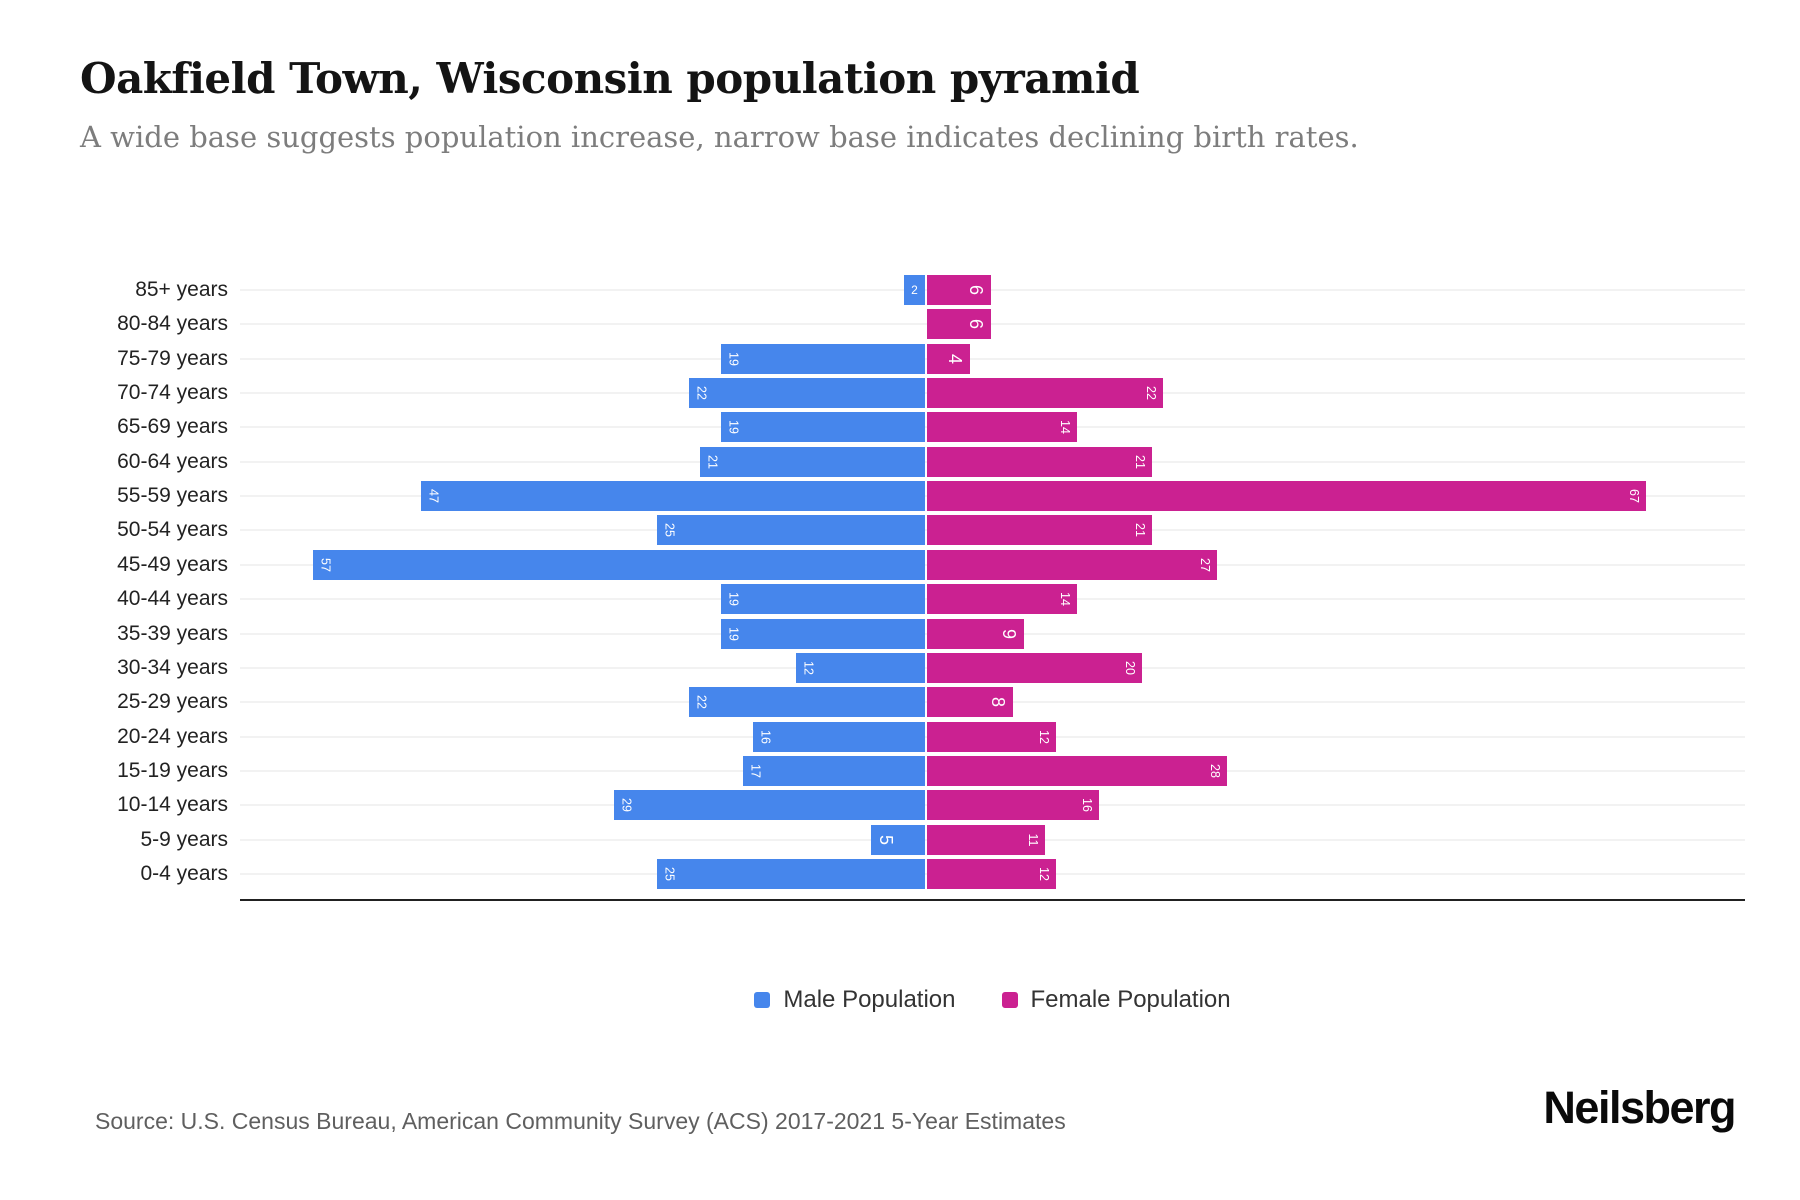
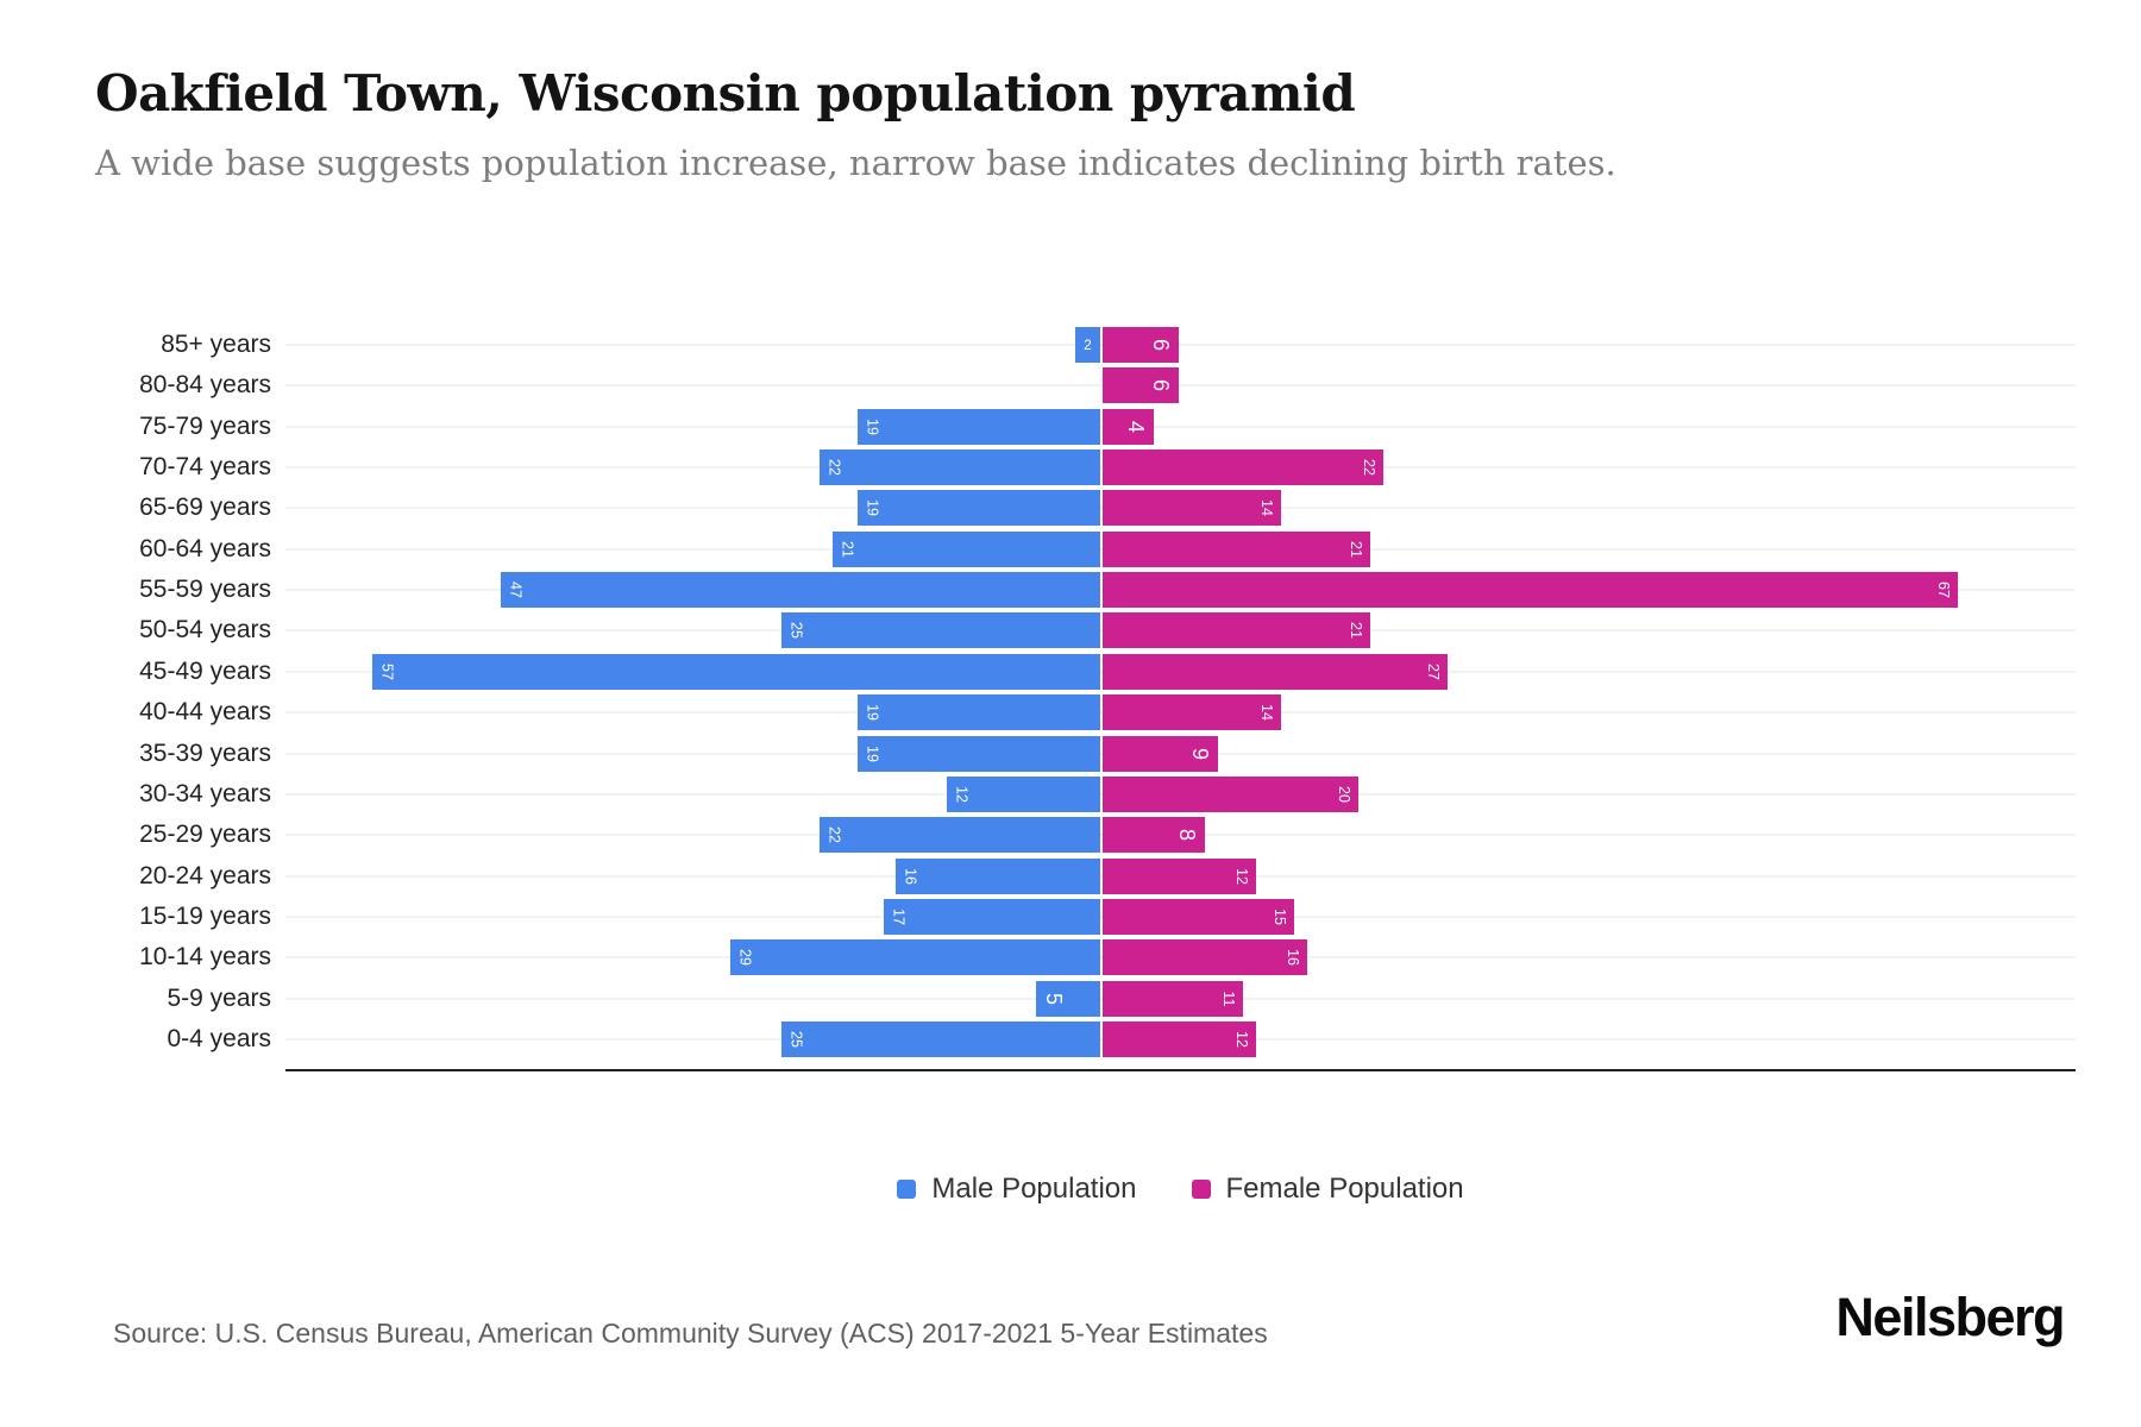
Female Population/15-19 years: 28 -> 15
